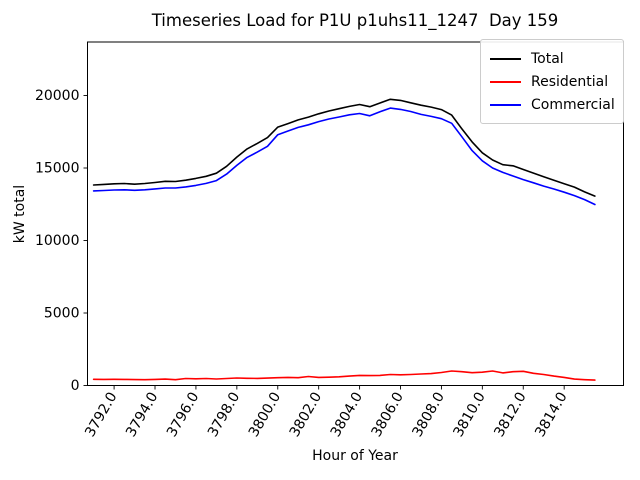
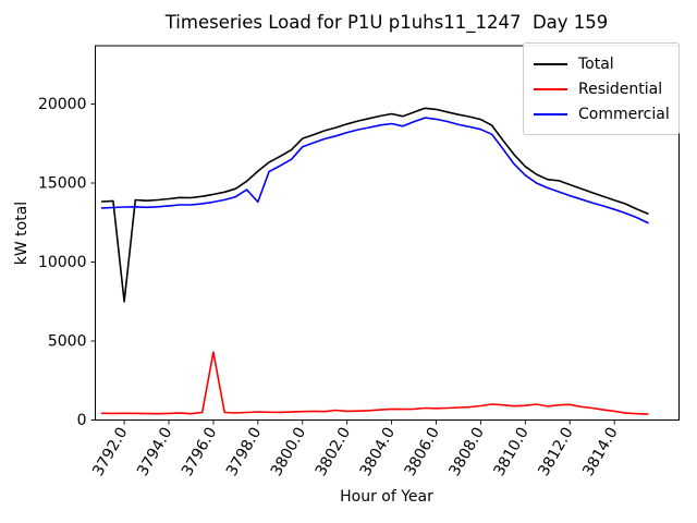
Total/3792.0: 13900 -> 7500
Residential/3796.0: 500 -> 4300
Commercial/3798.0: 15200 -> 13800
